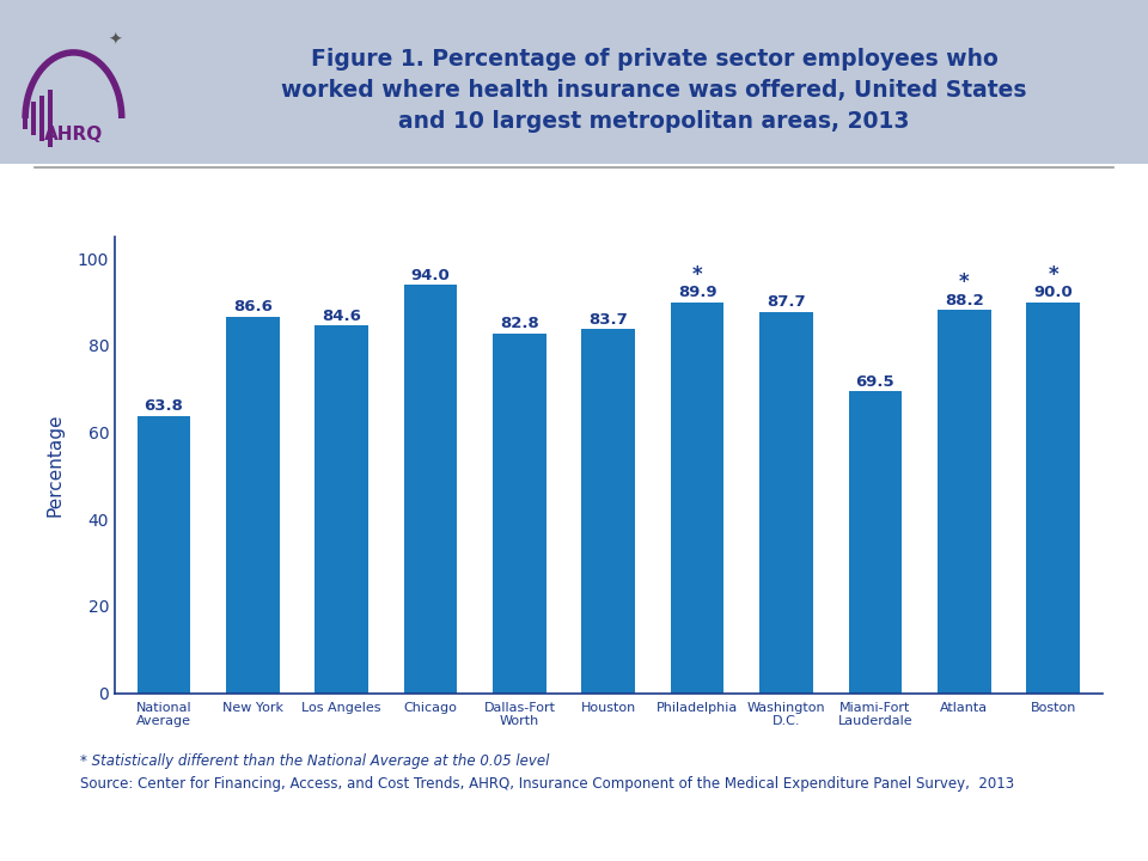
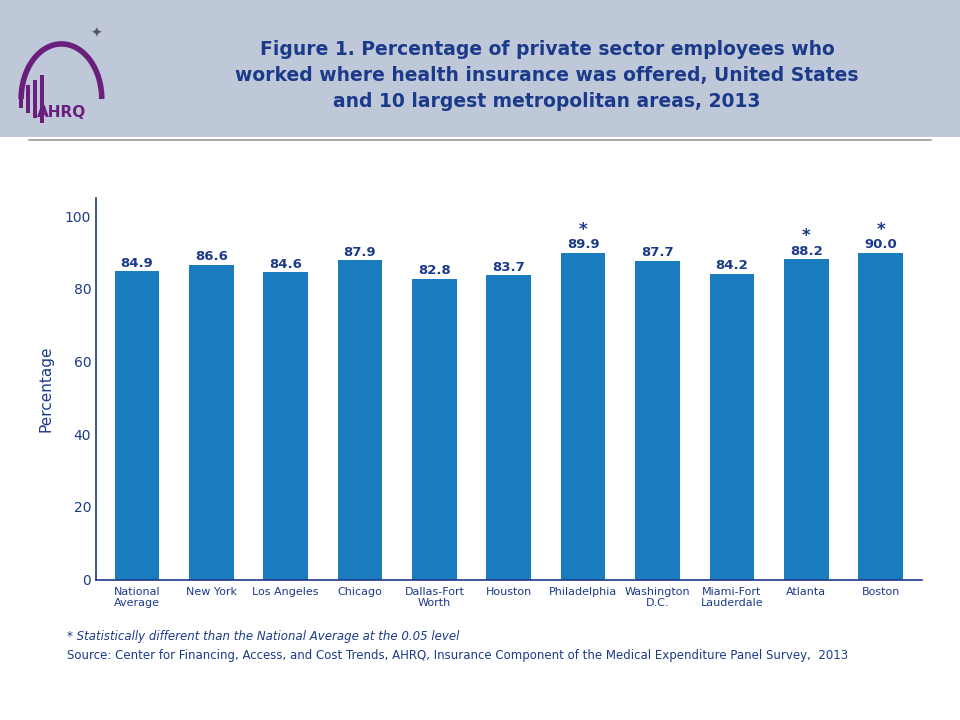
National Average: 63.8 -> 84.9
Chicago: 94.0 -> 87.9
Miami-Fort Lauderdale: 69.5 -> 84.2
